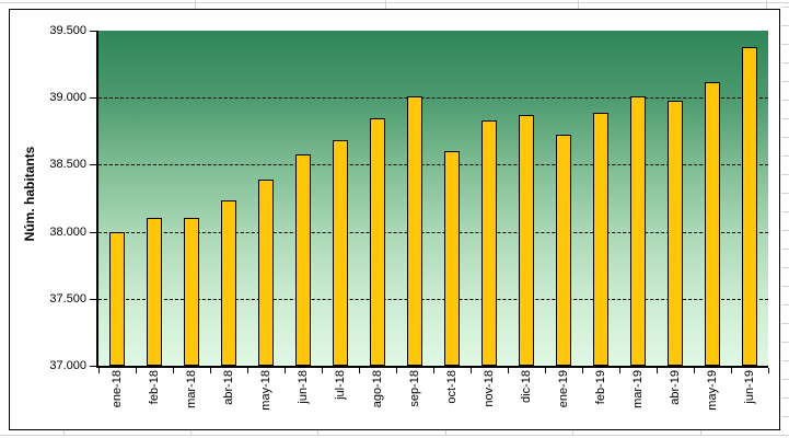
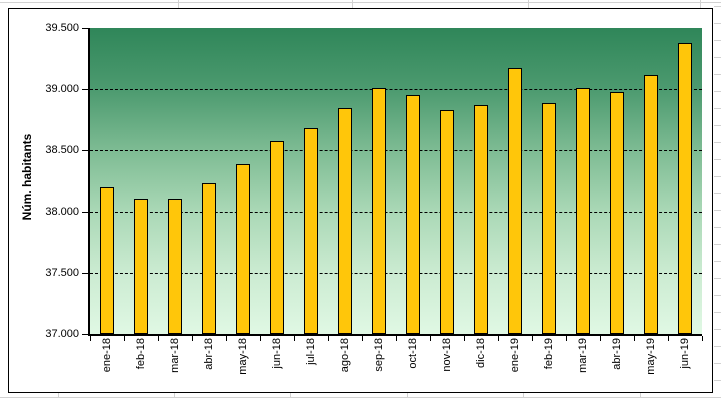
ene-18: 38000 -> 38200
oct-18: 38600 -> 38950
ene-19: 38720 -> 39170
